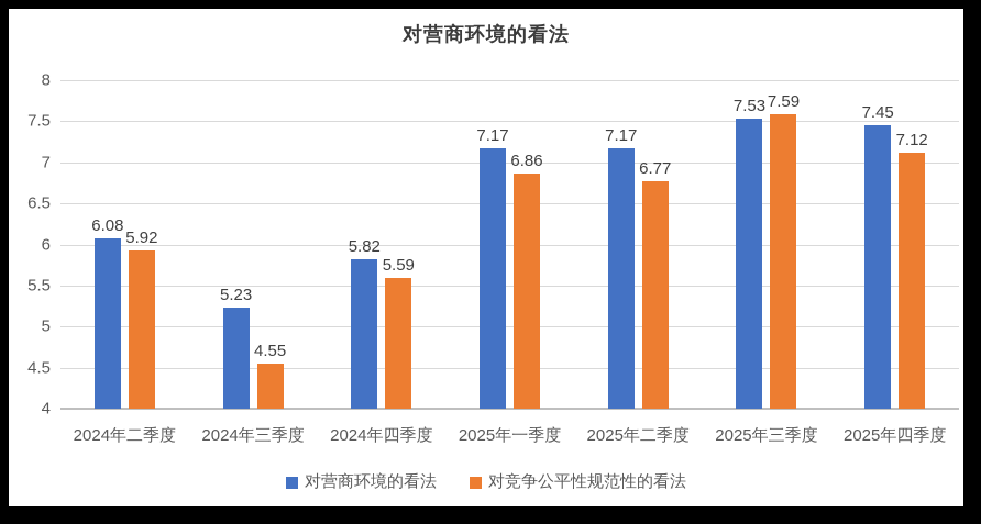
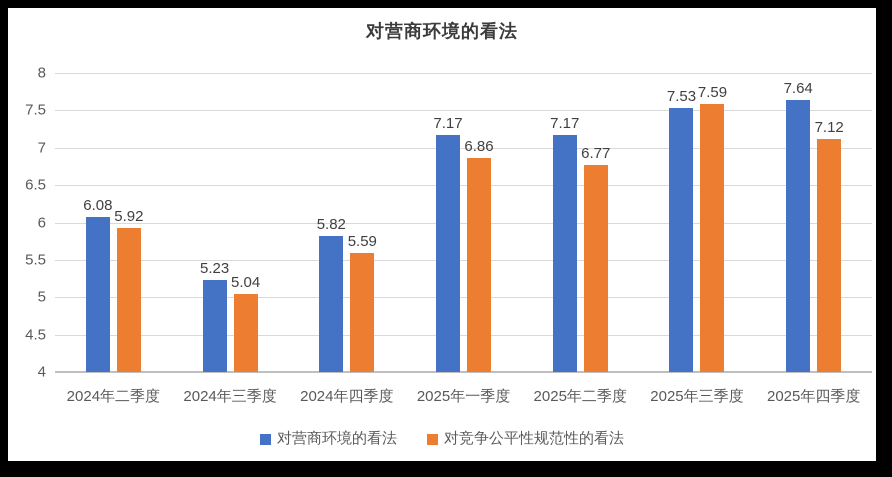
对竞争公平性规范性的看法/2024年三季度: 4.55 -> 5.04
对营商环境的看法/2025年四季度: 7.45 -> 7.64
